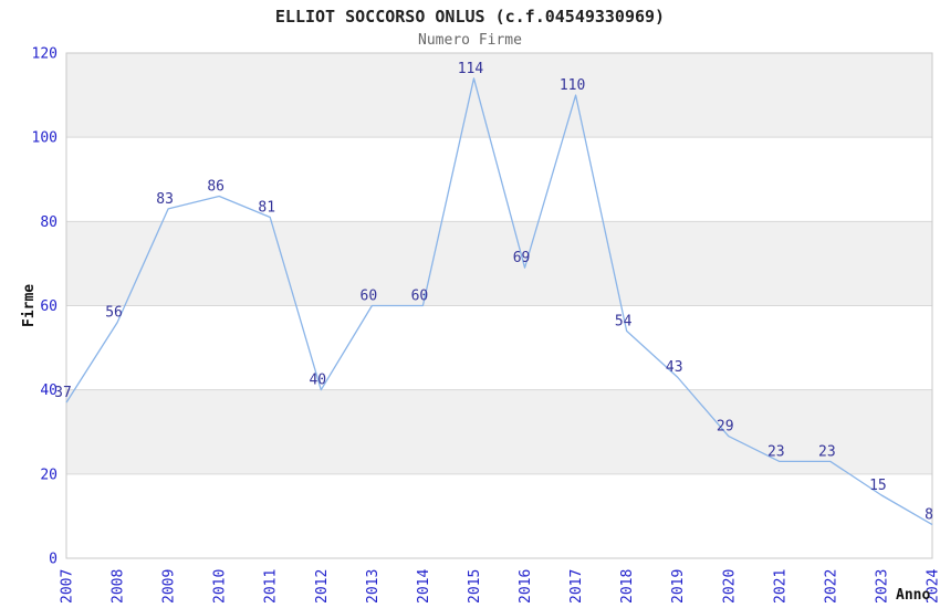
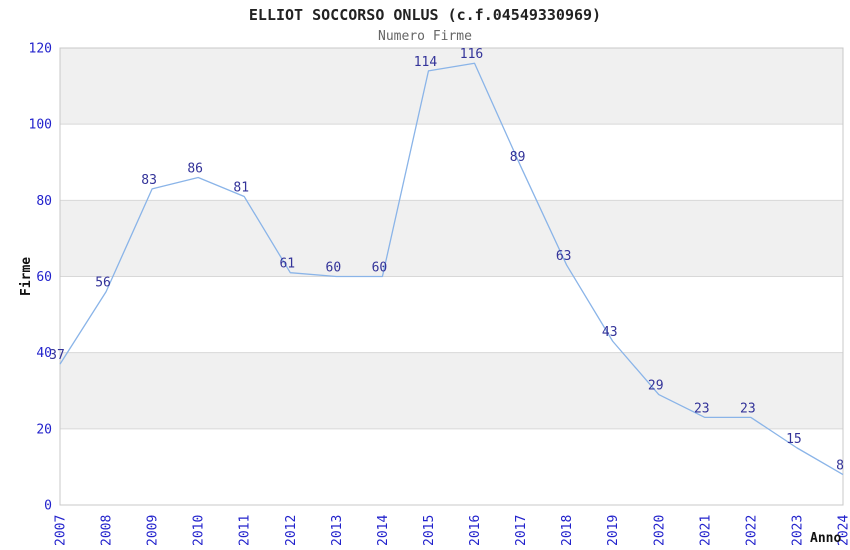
2012: 40 -> 61
2016: 69 -> 116
2017: 110 -> 89
2018: 54 -> 63
